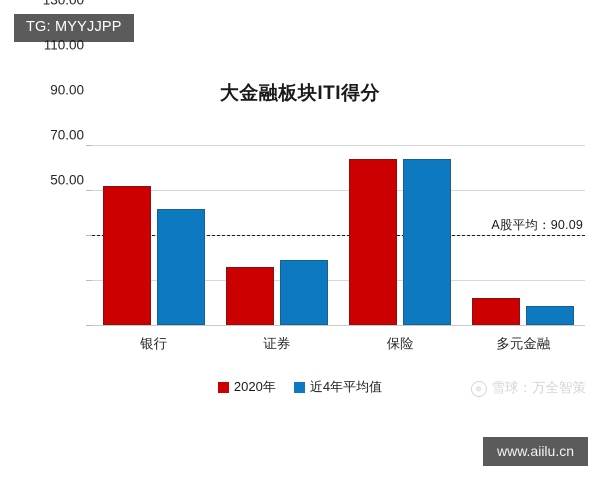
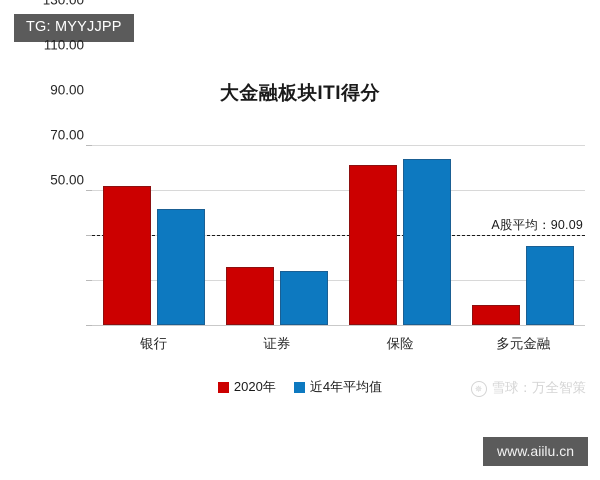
近4年平均值/证券: 79 -> 74
2020年/保险: 124 -> 121
2020年/多元金融: 62 -> 59
近4年平均值/多元金融: 58 -> 85
